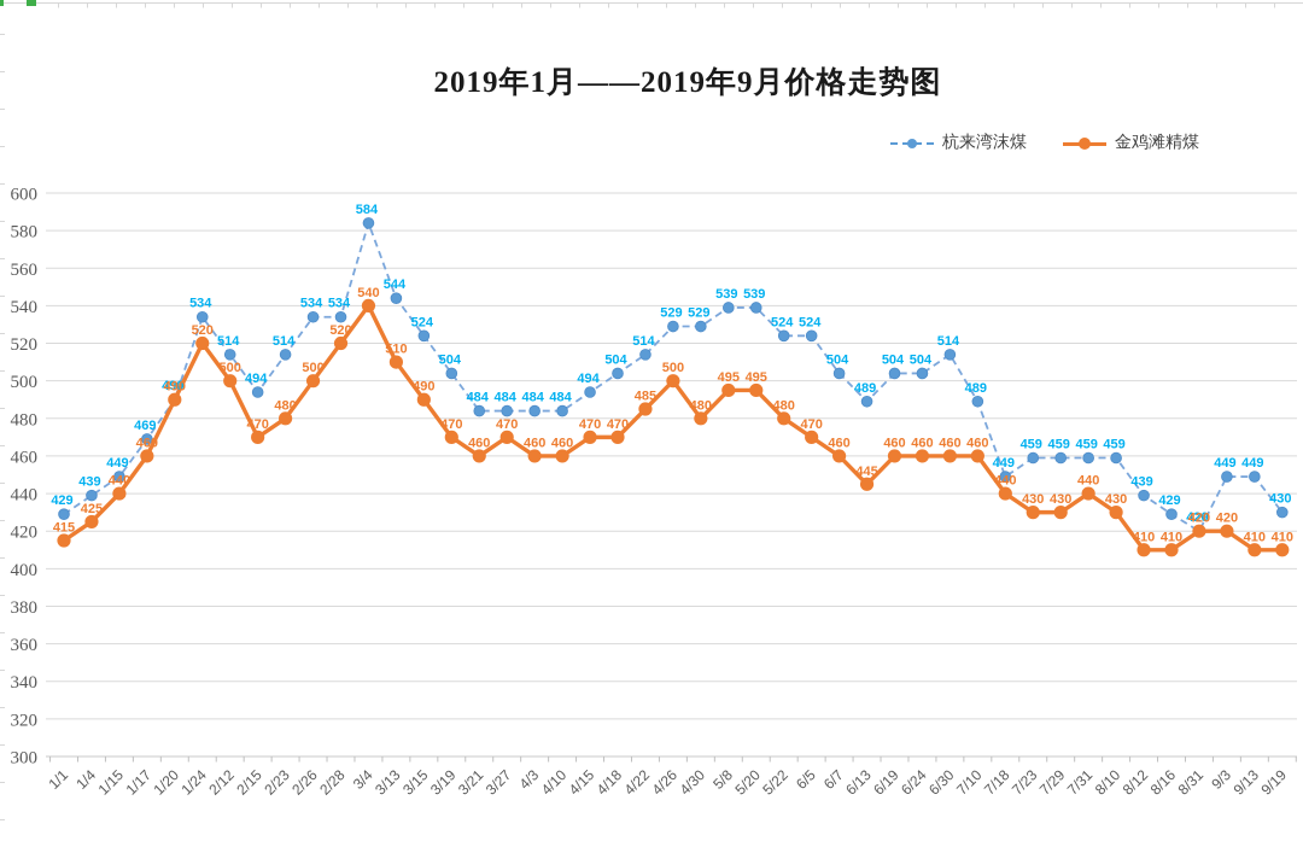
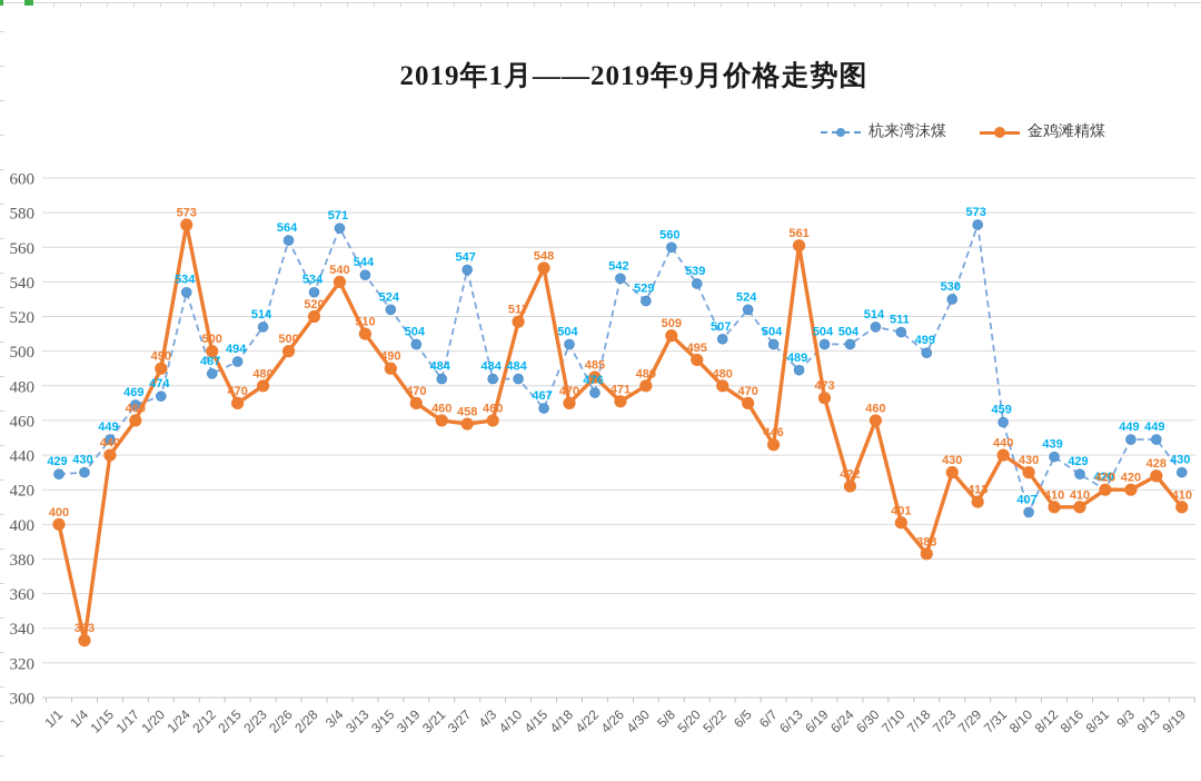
金鸡滩精煤/1/1: 415 -> 400
杭来湾沫煤/1/4: 439 -> 430
金鸡滩精煤/1/4: 425 -> 333
杭来湾沫煤/1/20: 490 -> 474
金鸡滩精煤/1/24: 520 -> 573
杭来湾沫煤/2/12: 514 -> 487
杭来湾沫煤/2/26: 534 -> 564
杭来湾沫煤/3/4: 584 -> 571
杭来湾沫煤/3/27: 484 -> 547
金鸡滩精煤/3/27: 470 -> 458
金鸡滩精煤/4/10: 460 -> 517
杭来湾沫煤/4/15: 494 -> 467
金鸡滩精煤/4/15: 470 -> 548
杭来湾沫煤/4/22: 514 -> 476
杭来湾沫煤/4/26: 529 -> 542
金鸡滩精煤/4/26: 500 -> 471
杭来湾沫煤/5/8: 539 -> 560
金鸡滩精煤/5/8: 495 -> 509
杭来湾沫煤/5/22: 524 -> 507
金鸡滩精煤/6/7: 460 -> 446
金鸡滩精煤/6/13: 445 -> 561
金鸡滩精煤/6/19: 460 -> 473
金鸡滩精煤/6/24: 460 -> 422
杭来湾沫煤/7/10: 489 -> 511
金鸡滩精煤/7/10: 460 -> 401
杭来湾沫煤/7/18: 449 -> 499
金鸡滩精煤/7/18: 440 -> 383
杭来湾沫煤/7/23: 459 -> 530
杭来湾沫煤/7/29: 459 -> 573
金鸡滩精煤/7/29: 430 -> 413
杭来湾沫煤/8/10: 459 -> 407
金鸡滩精煤/9/13: 410 -> 428
